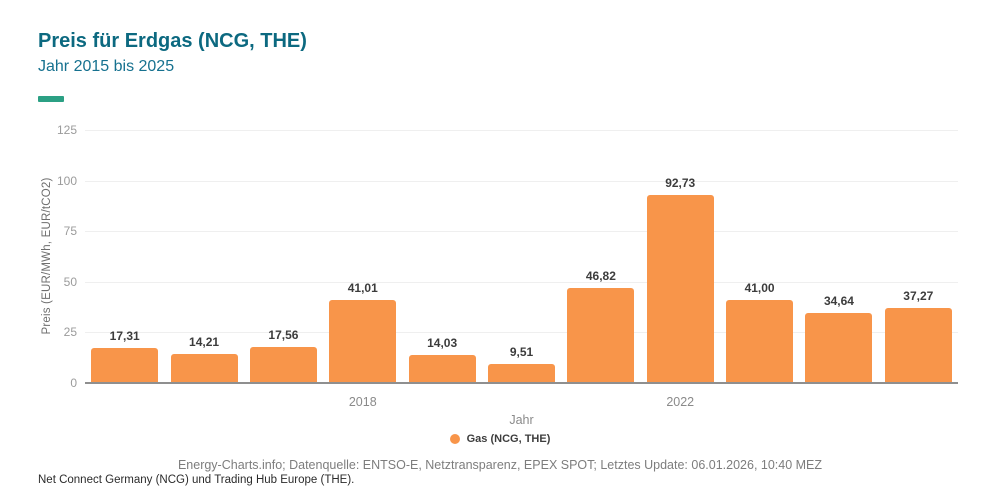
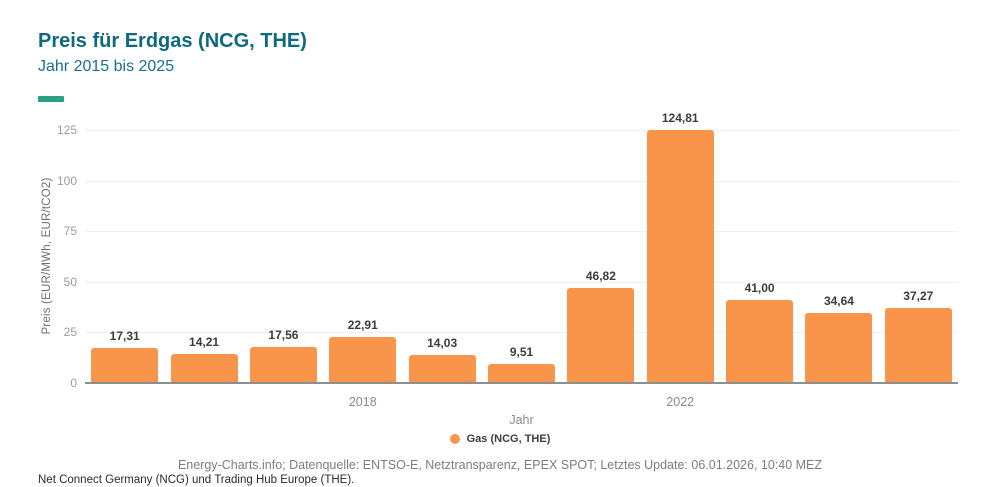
2018: 41,01 -> 22,91
2022: 92,73 -> 124,81
